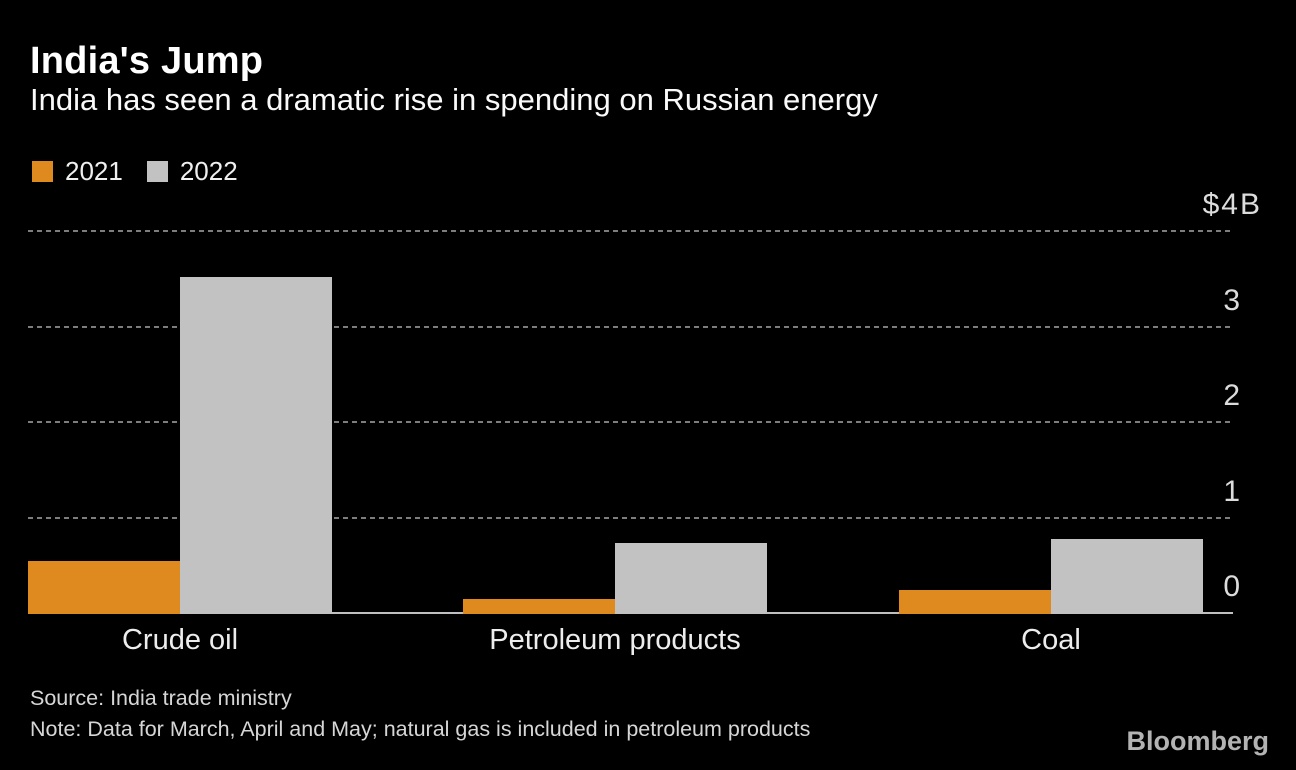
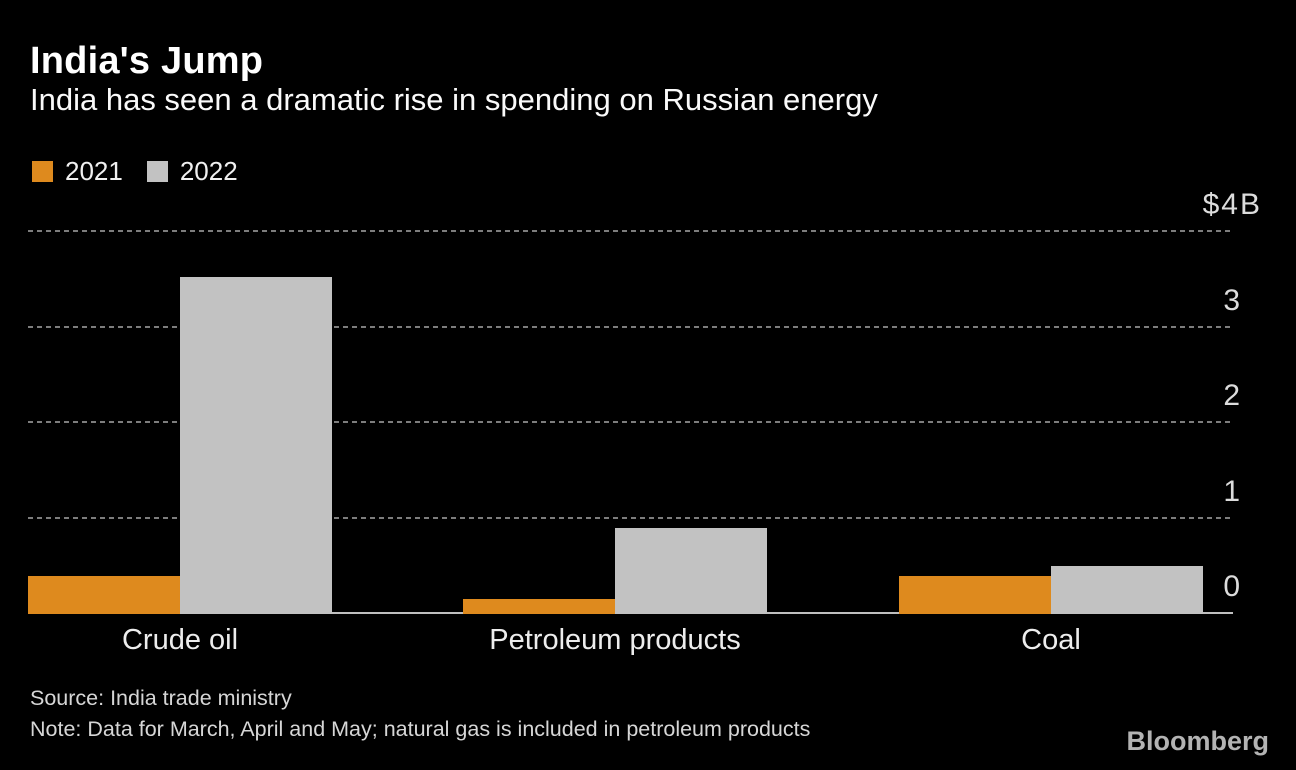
2021/Crude oil: 0.6 -> 0.4
2022/Petroleum products: 0.7 -> 0.9
2021/Coal: 0.2 -> 0.4
2022/Coal: 0.8 -> 0.5
